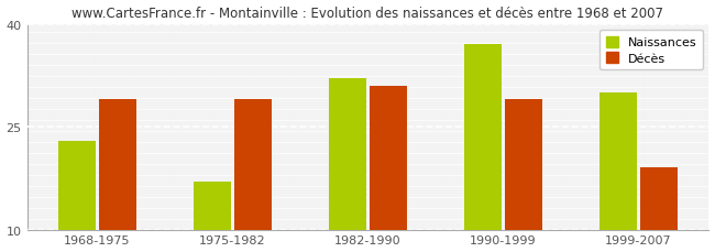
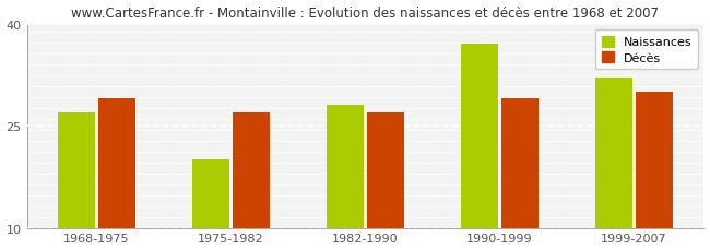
Naissances/1968-1975: 23 -> 27
Naissances/1975-1982: 17 -> 20
Décès/1975-1982: 29 -> 27
Naissances/1982-1990: 32 -> 28
Décès/1982-1990: 31 -> 27
Naissances/1999-2007: 30 -> 32
Décès/1999-2007: 19 -> 30
